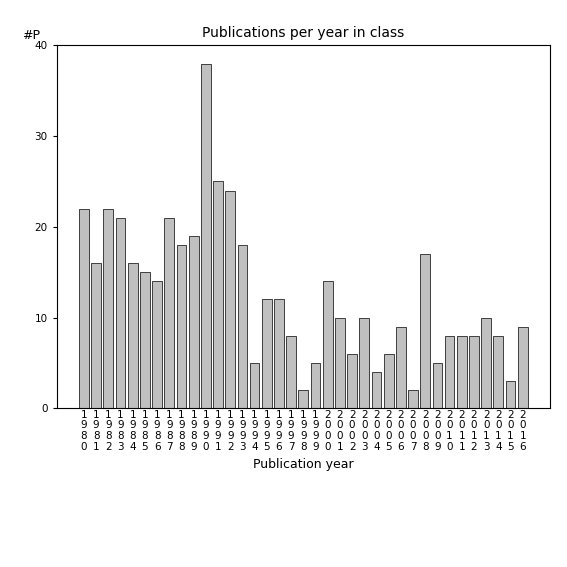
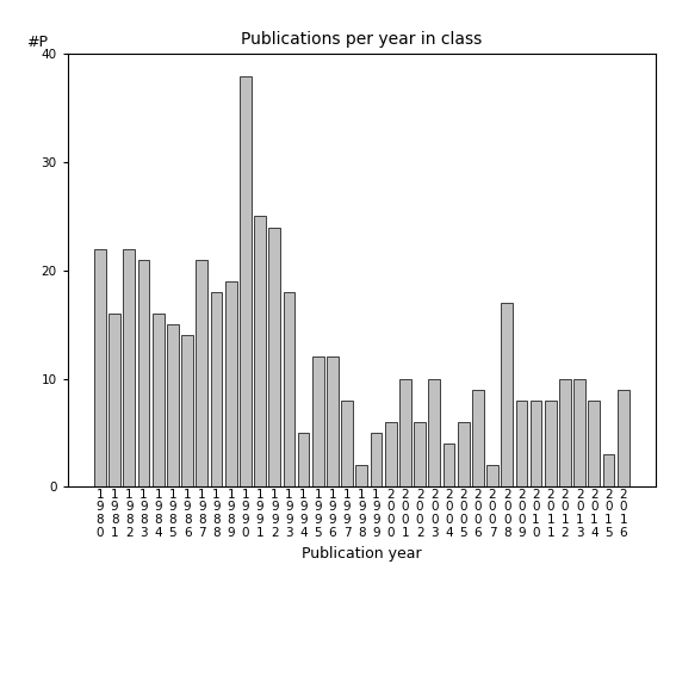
2 0 0 0: 14 -> 6
2 0 0 9: 5 -> 8
2 0 1 2: 8 -> 10
